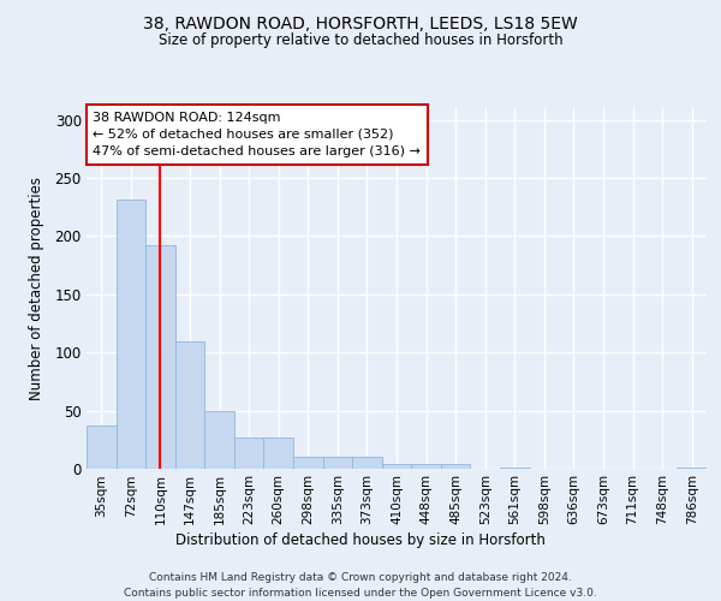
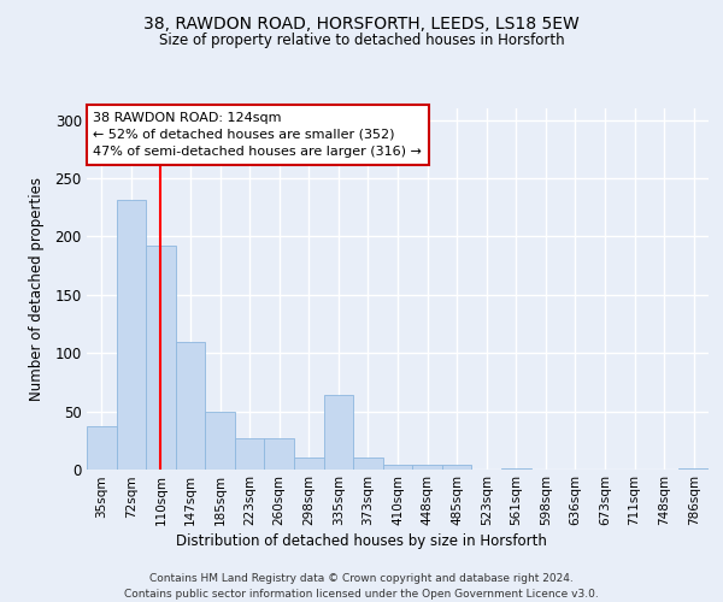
335sqm: 10 -> 64
